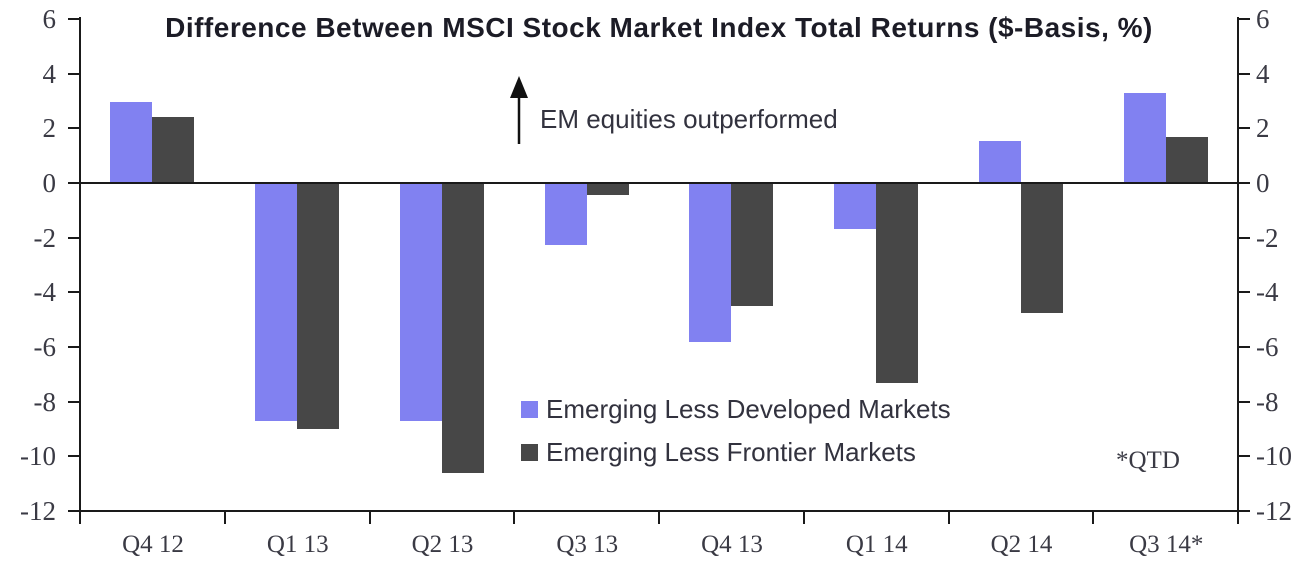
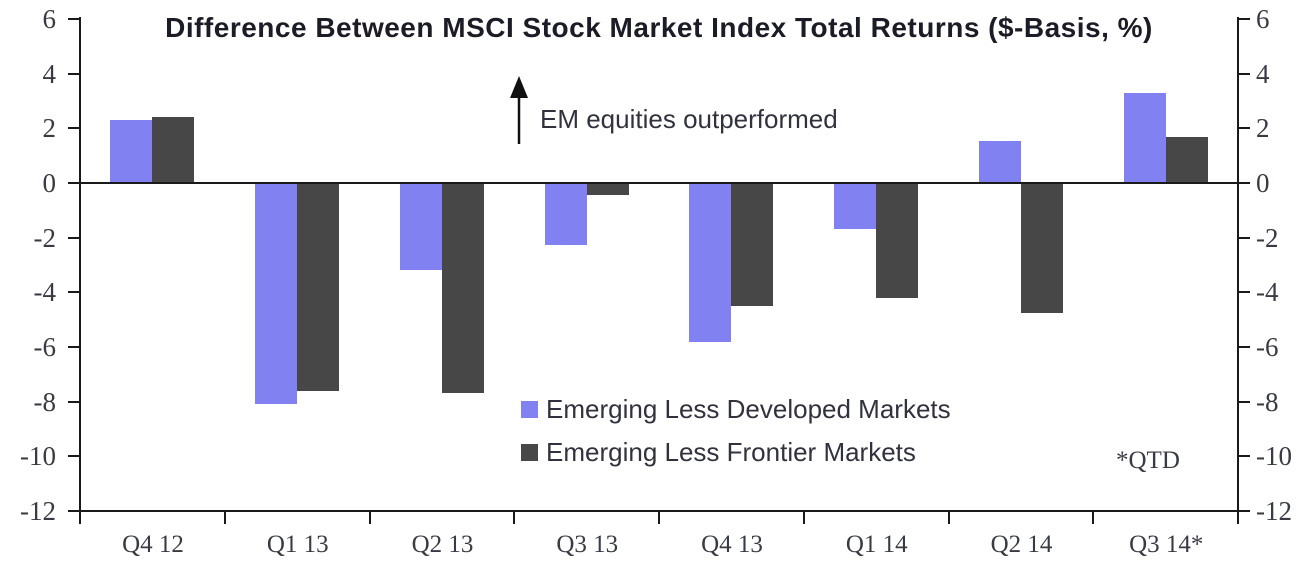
Emerging Less Developed Markets/Q4 12: 3.0 -> 2.3
Emerging Less Developed Markets/Q1 13: -8.7 -> -8.1
Emerging Less Frontier Markets/Q1 13: -9.0 -> -7.6
Emerging Less Developed Markets/Q2 13: -8.7 -> -3.2
Emerging Less Frontier Markets/Q2 13: -10.6 -> -7.7
Emerging Less Frontier Markets/Q1 14: -7.3 -> -4.2
